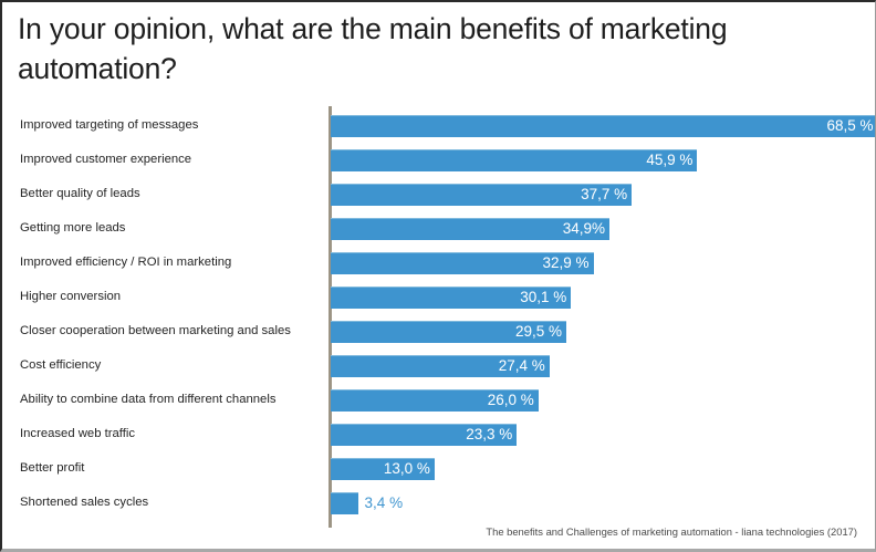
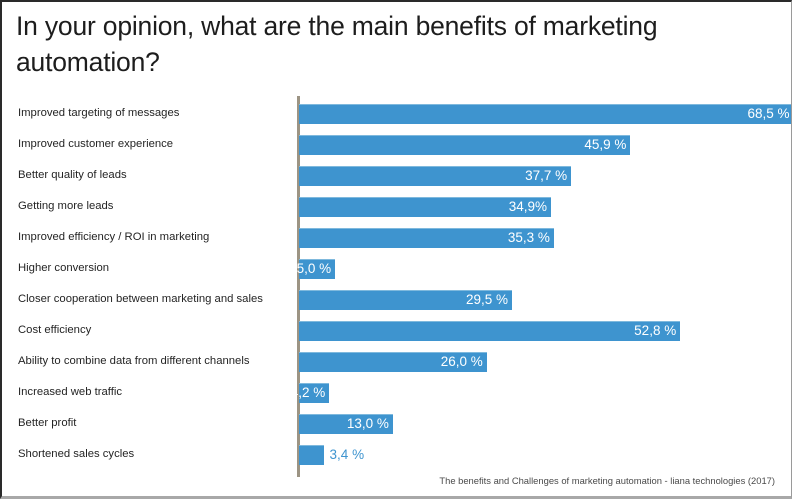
Improved efficiency / ROI in marketing: 32,9 -> 35,3
Higher conversion: 30,1 -> 5,0
Cost efficiency: 27,4 -> 52,8
Increased web traffic: 23,3 -> 4,2
